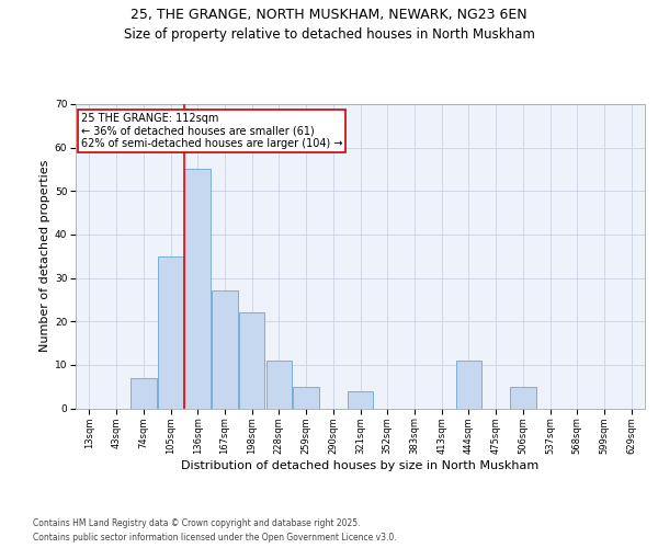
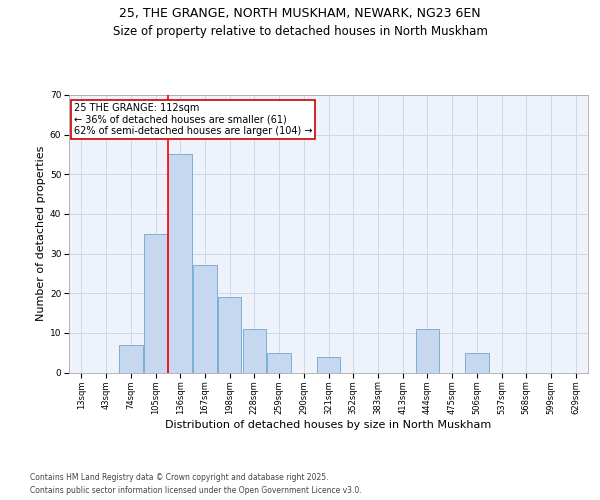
198sqm: 22 -> 19
